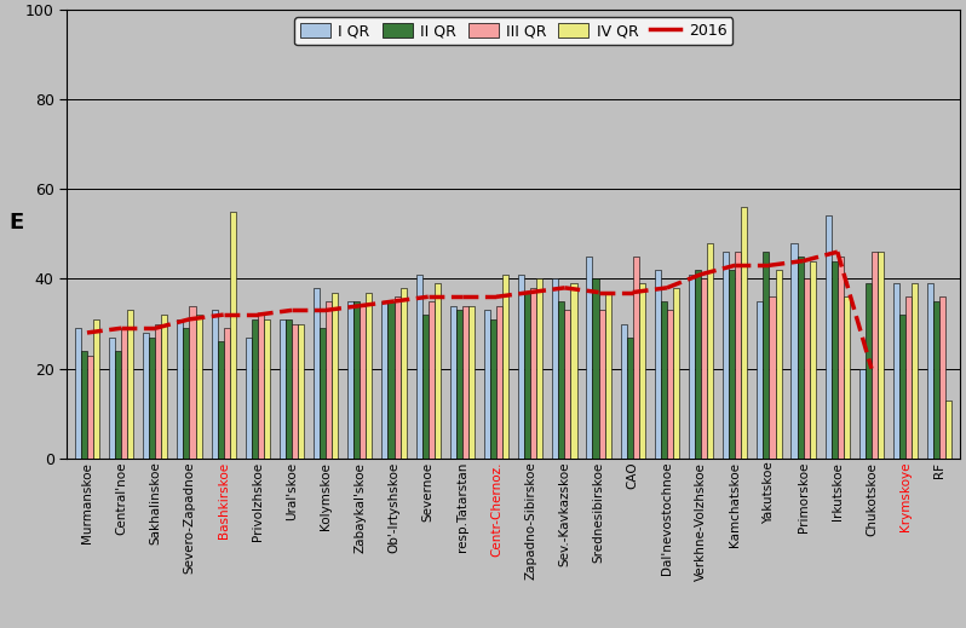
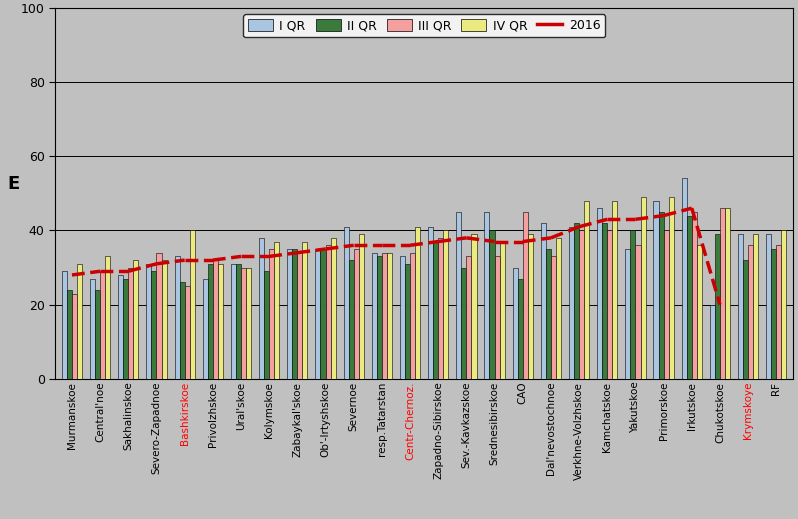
III QR/Bashkirskoe: 29 -> 25
IV QR/Bashkirskoe: 55 -> 40
I QR/Sev.-Kavkazskoe: 40 -> 45
II QR/Sev.-Kavkazskoe: 35 -> 30
III QR/Kamchatskoe: 46 -> 40
IV QR/Kamchatskoe: 56 -> 48
II QR/Yakutskoe: 46 -> 40
IV QR/Yakutskoe: 42 -> 49
IV QR/Primorskoe: 44 -> 49
IV QR/RF: 13 -> 40
